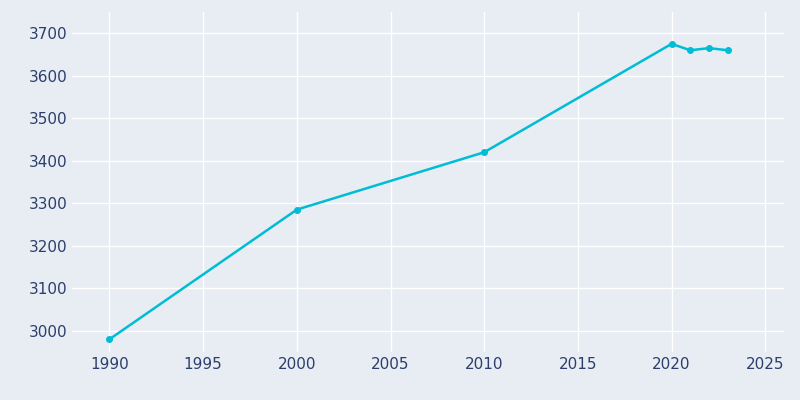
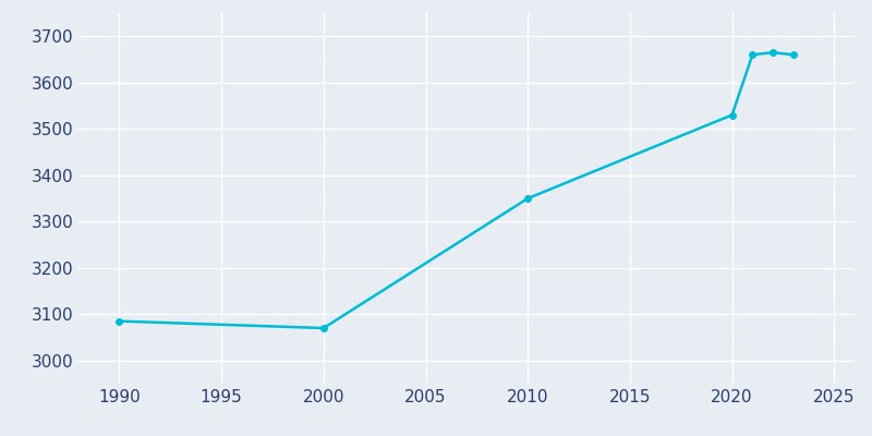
1990: 2980 -> 3085
2000: 3285 -> 3070
2010: 3420 -> 3350
2020: 3675 -> 3530
